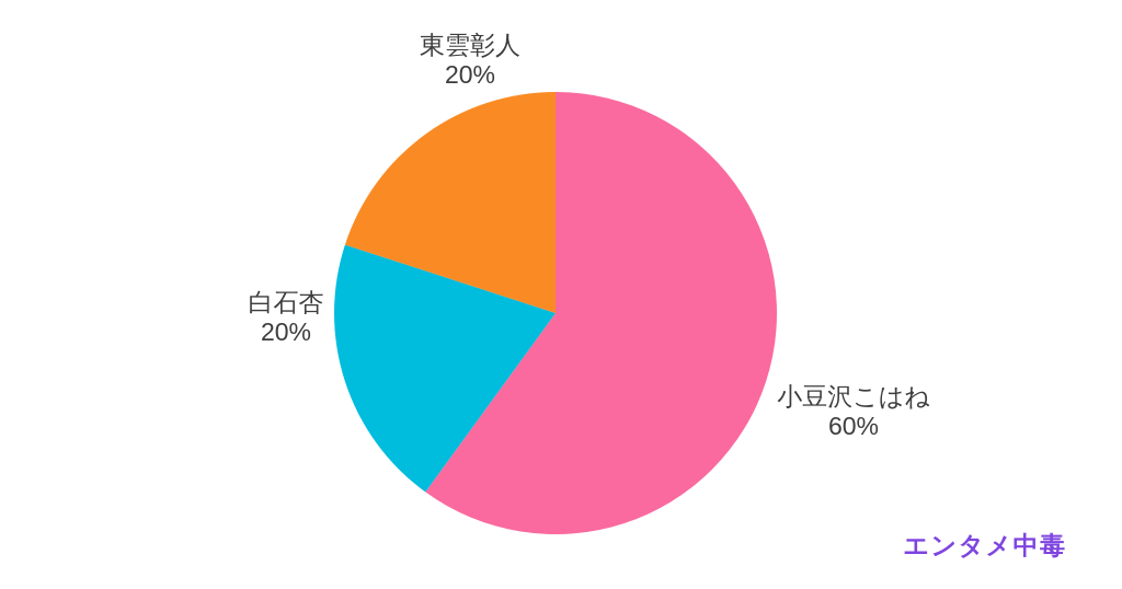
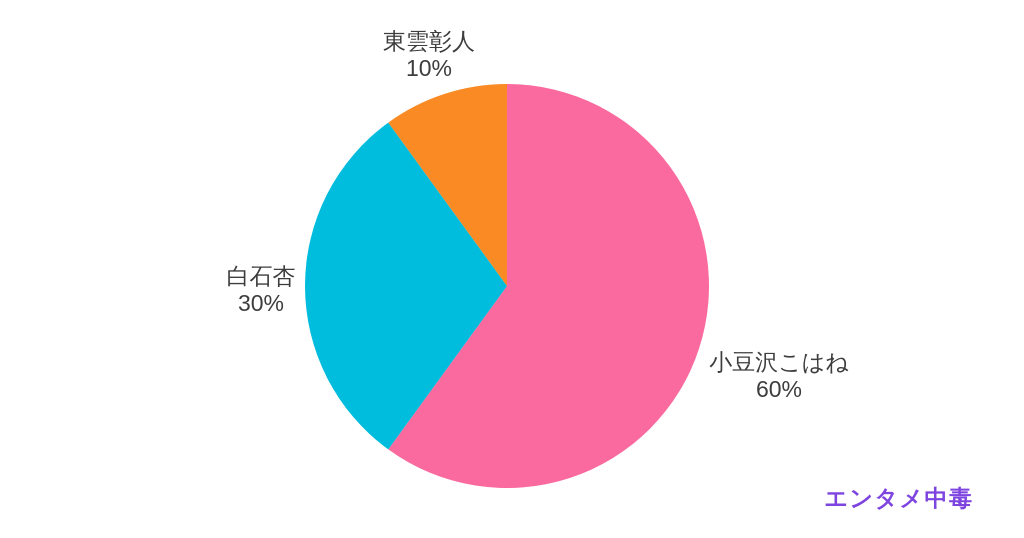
白石杏: 20% -> 30%
東雲彰人: 20% -> 10%
